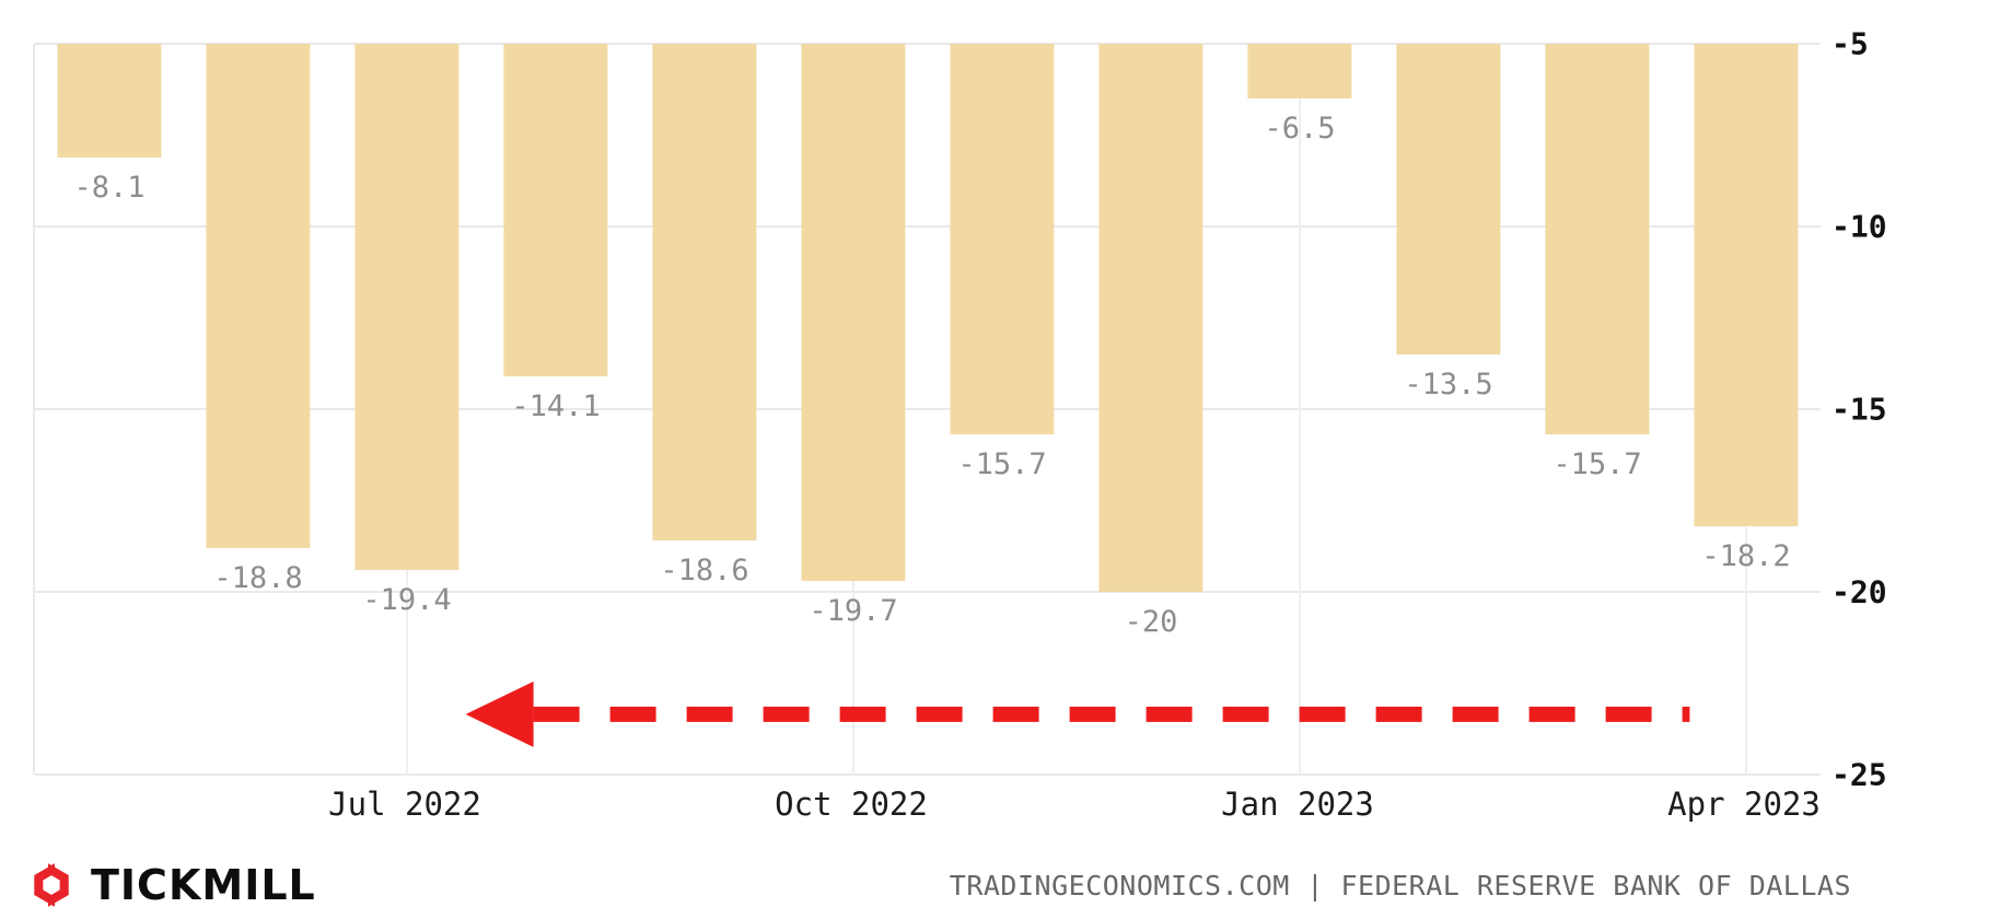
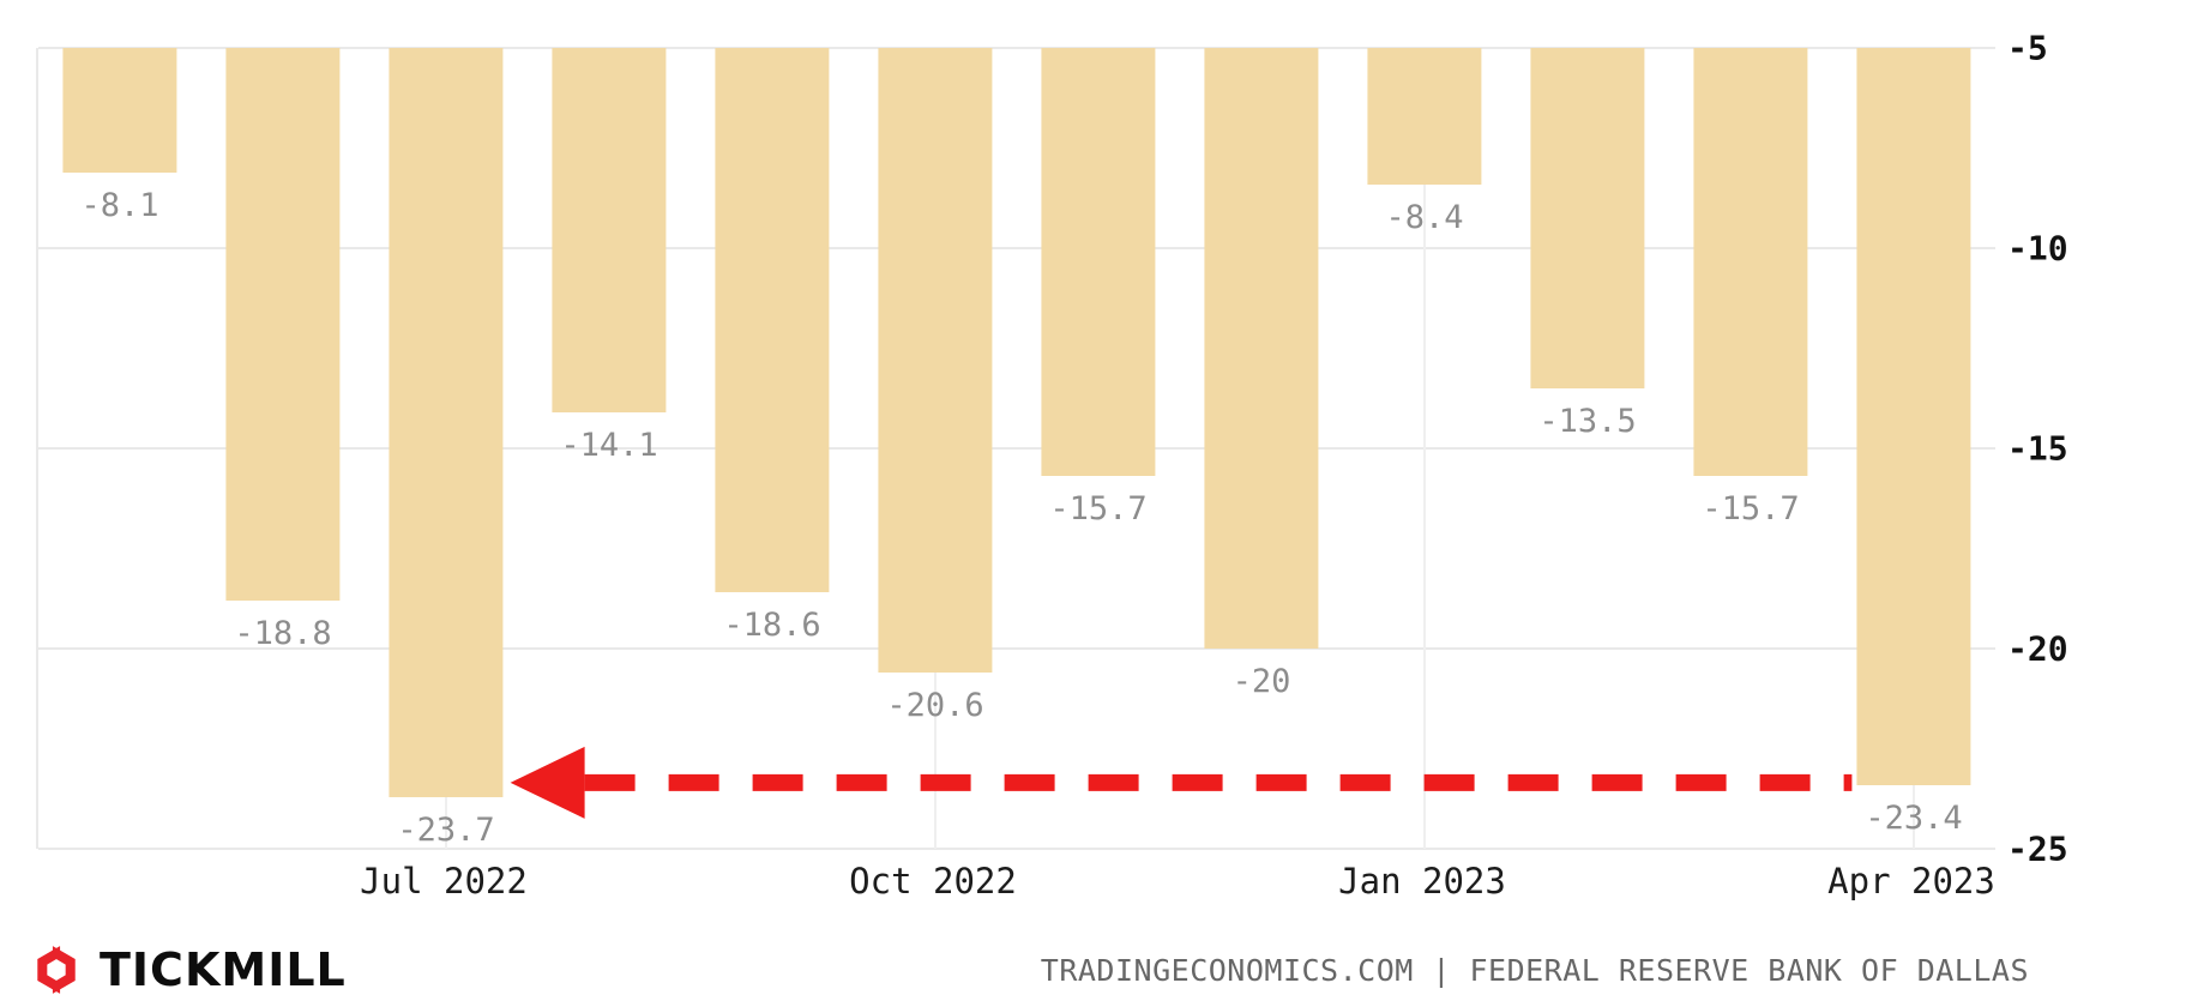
Jul 2022: -19.4 -> -23.7
Oct 2022: -19.7 -> -20.6
Jan 2023: -6.5 -> -8.4
Apr 2023: -18.2 -> -23.4
